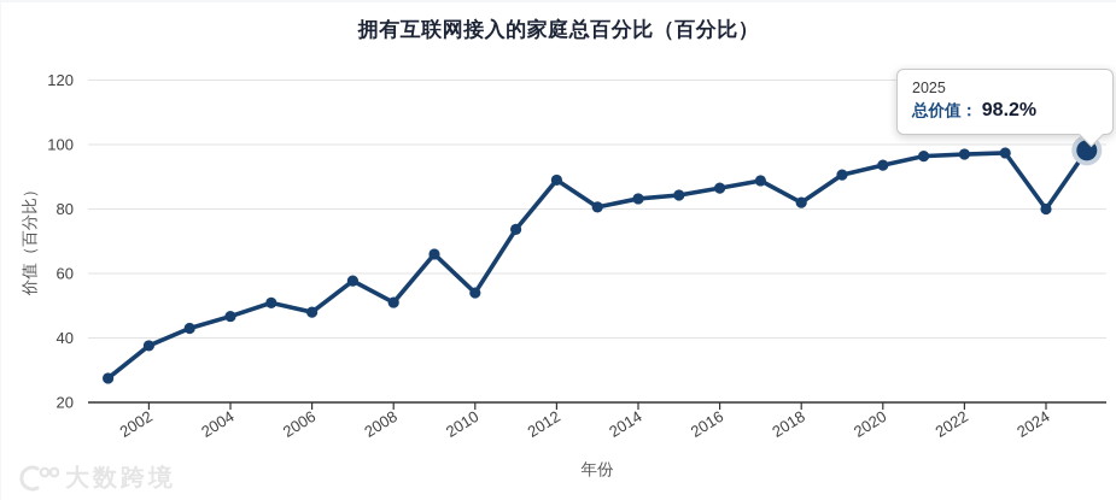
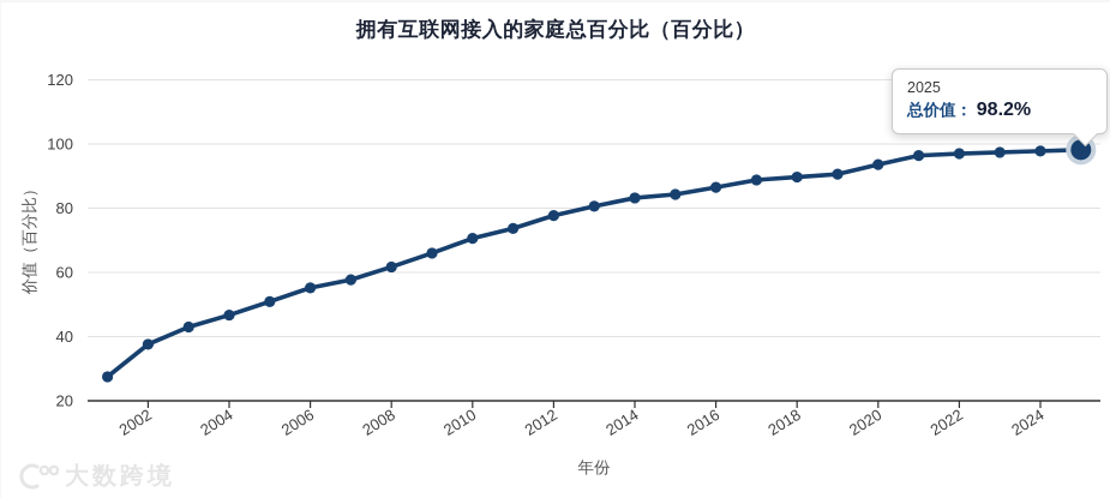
2006: 48 -> 55
2008: 51 -> 62
2010: 54 -> 71
2012: 89 -> 78
2018: 82 -> 90
2024: 80 -> 98
